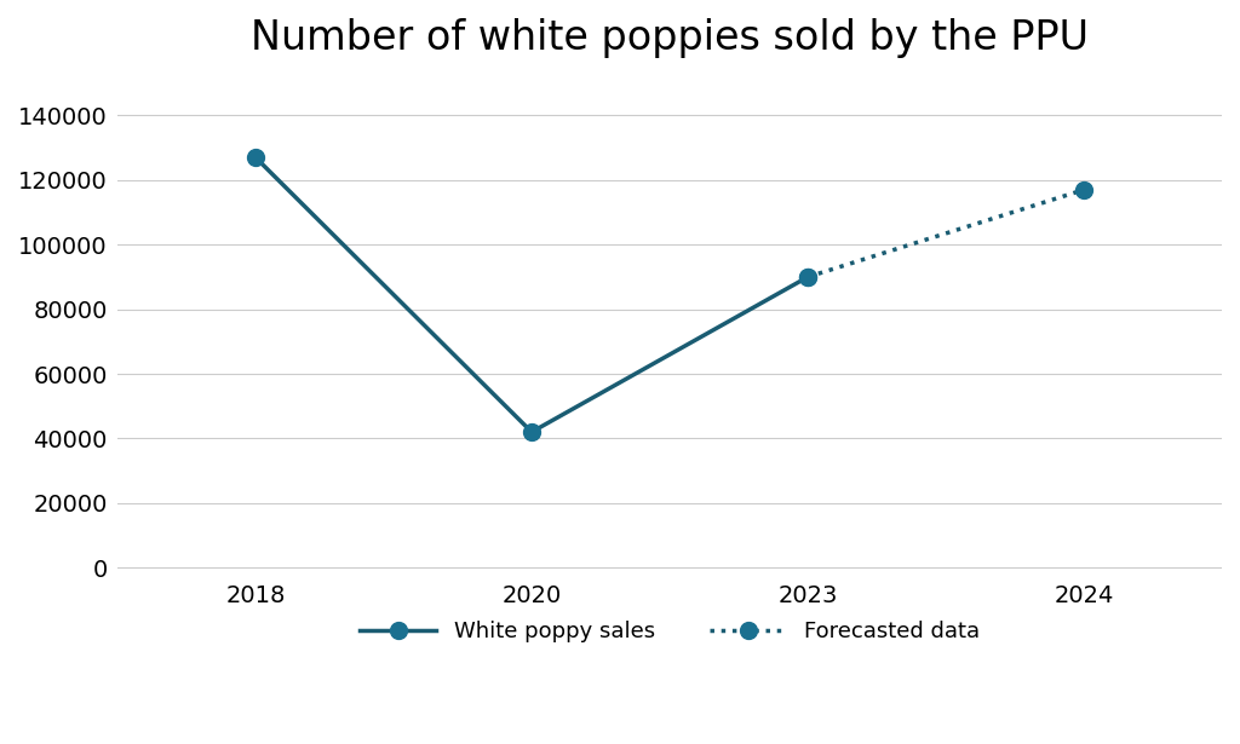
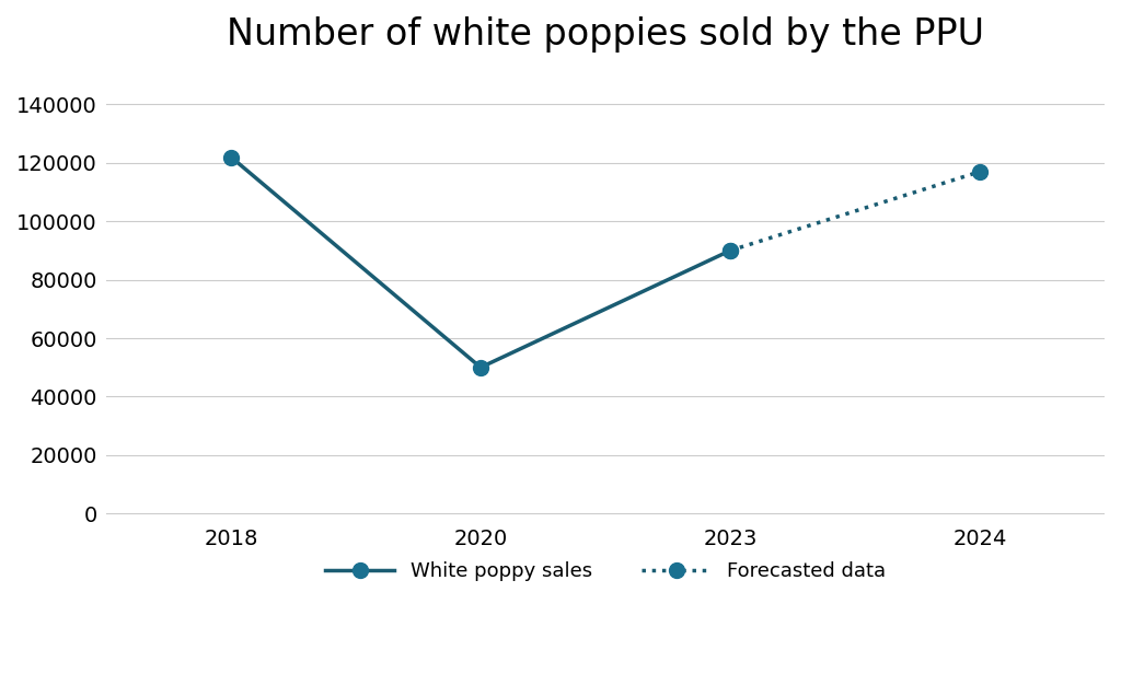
2018: 127000 -> 122000
2020: 42000 -> 50000
